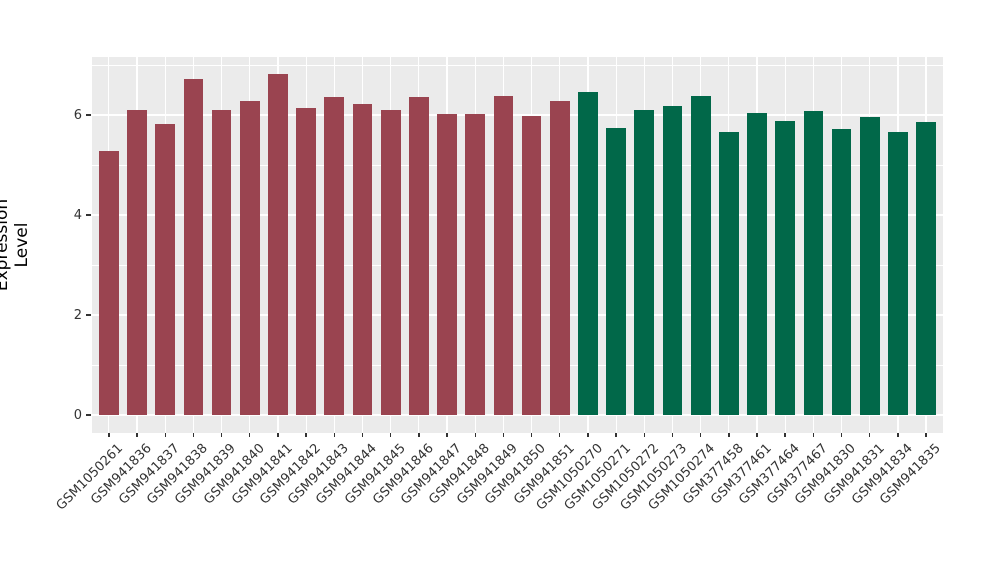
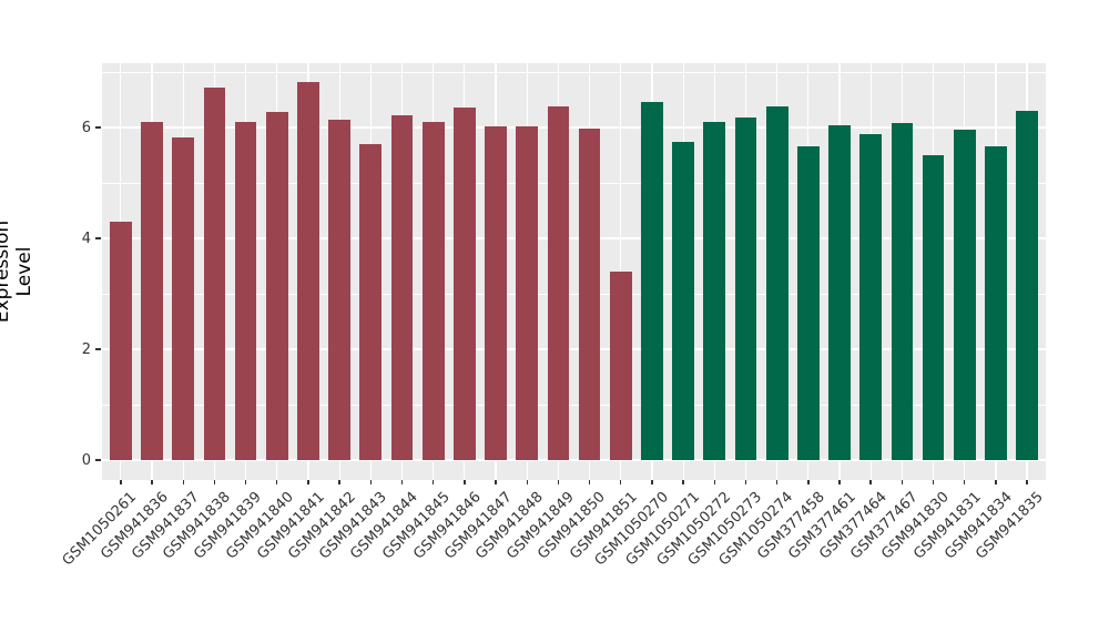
GSM1050261: 5.3 -> 4.3
GSM941843: 6.4 -> 5.7
GSM941851: 6.3 -> 3.4
GSM941830: 5.7 -> 5.5
GSM941835: 5.9 -> 6.3
